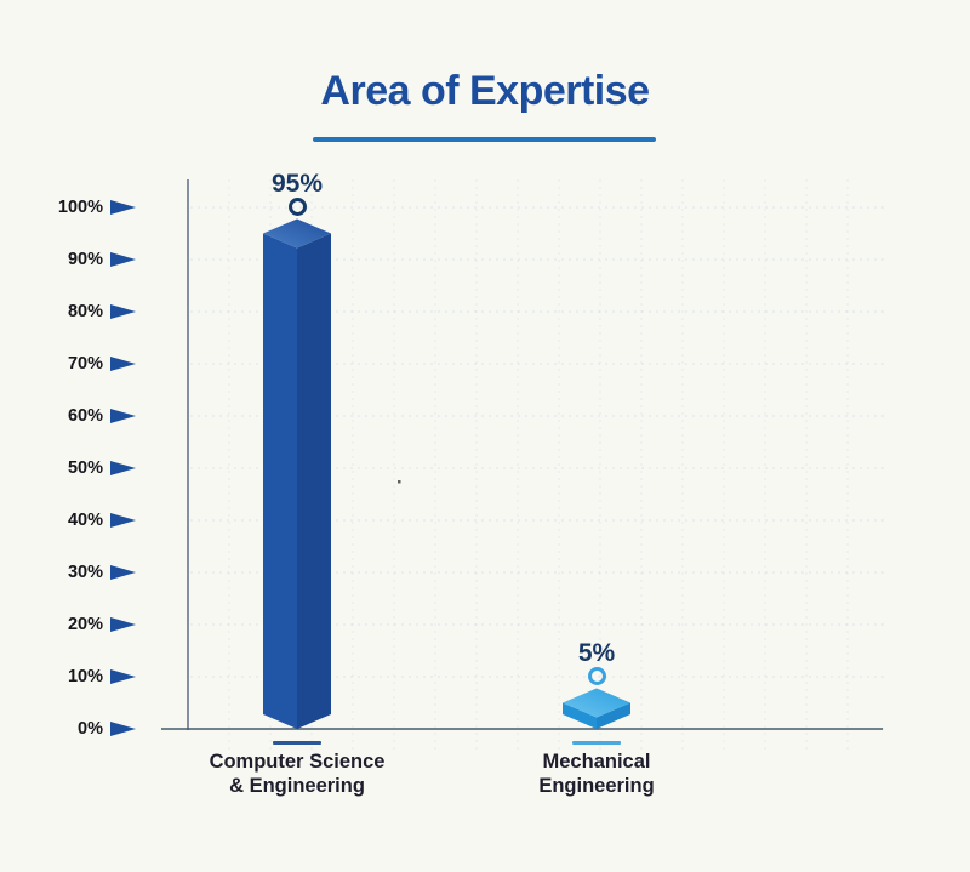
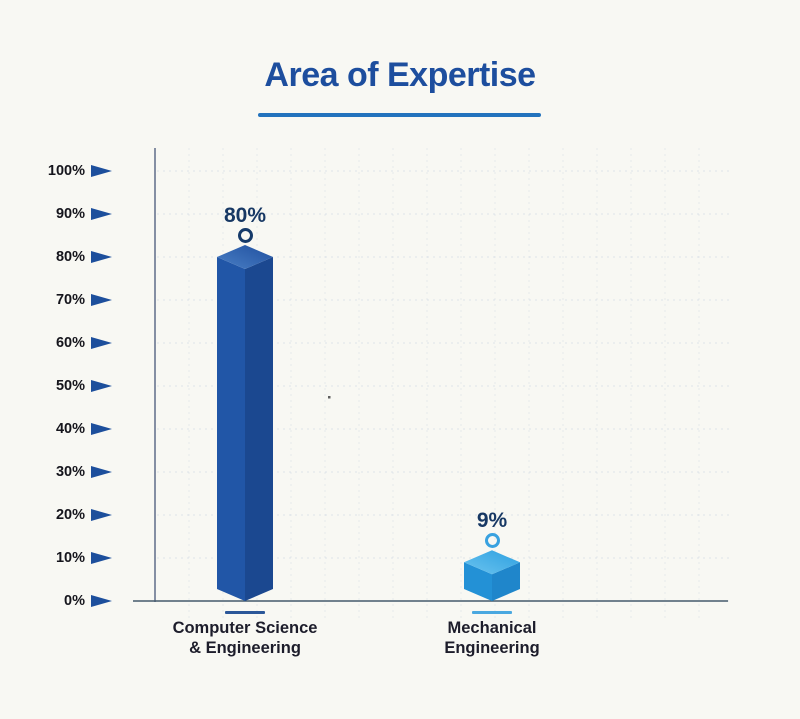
Computer Science & Engineering: 95% -> 80%
Mechanical Engineering: 5% -> 9%
